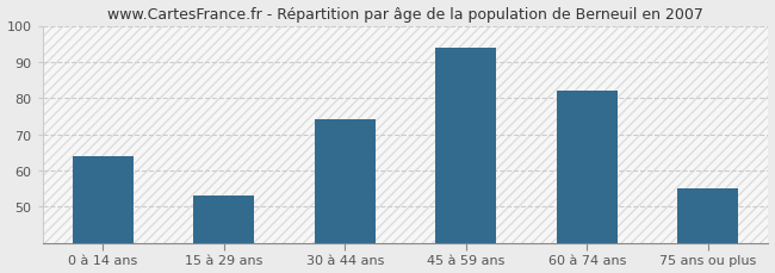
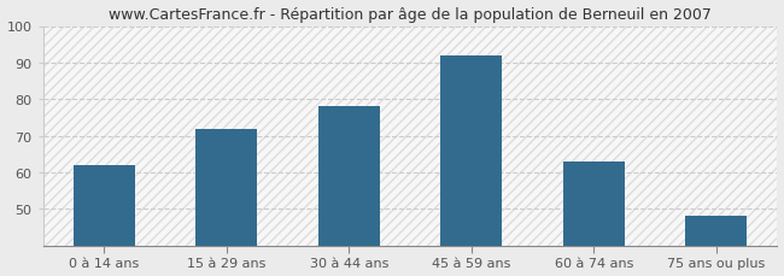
0 à 14 ans: 64 -> 62
15 à 29 ans: 53 -> 72
30 à 44 ans: 74 -> 78
45 à 59 ans: 94 -> 92
60 à 74 ans: 82 -> 63
75 ans ou plus: 55 -> 48
